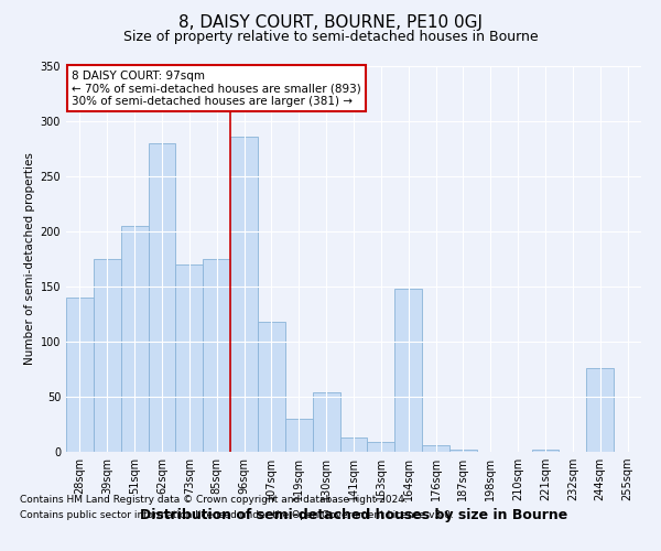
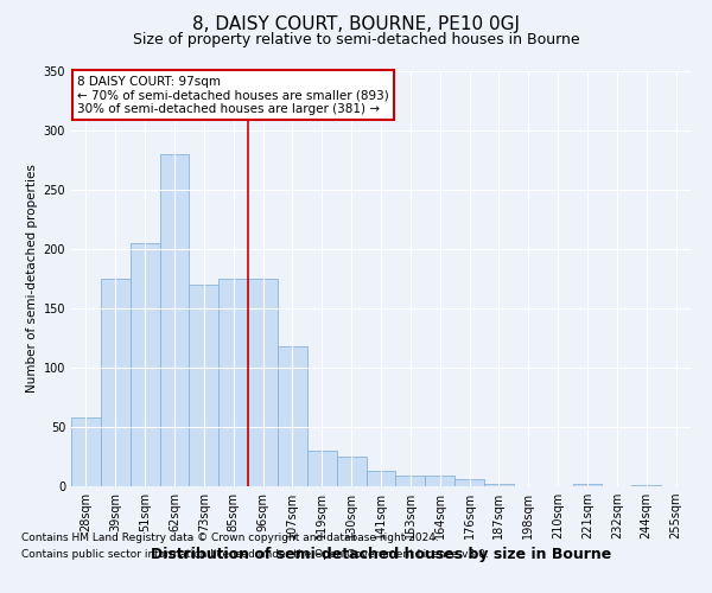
28sqm: 140 -> 58
96sqm: 286 -> 175
130sqm: 54 -> 25
164sqm: 148 -> 9
244sqm: 76 -> 1
